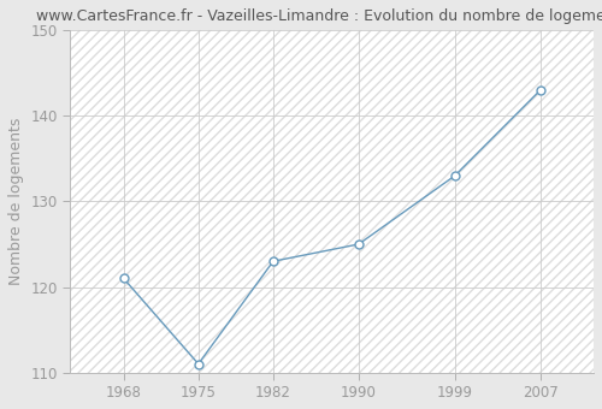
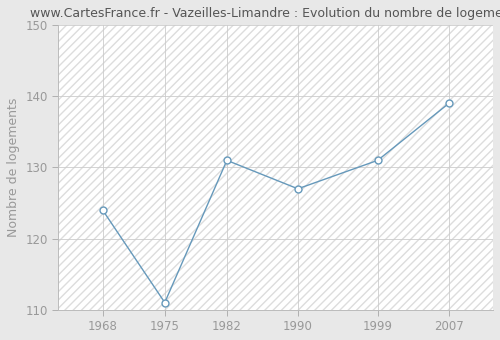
1968: 121 -> 124
1982: 123 -> 131
1990: 125 -> 127
1999: 133 -> 131
2007: 143 -> 139
